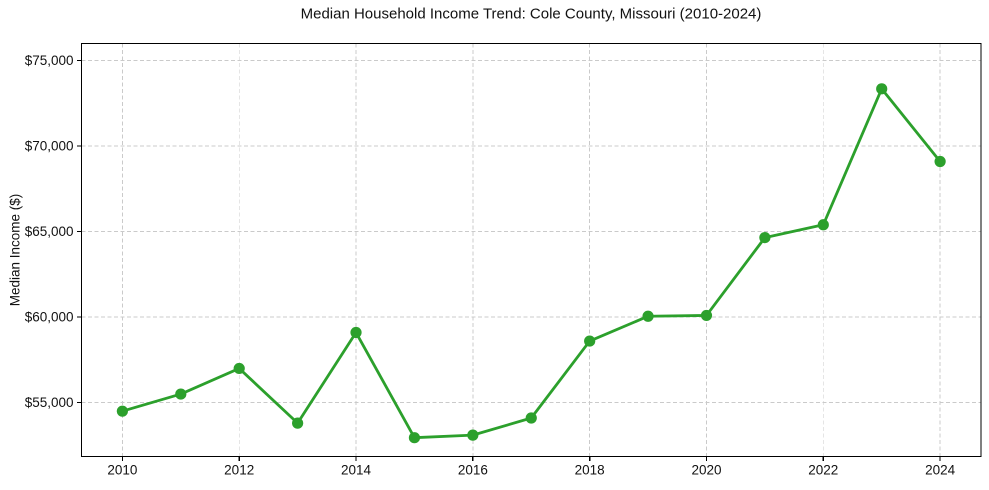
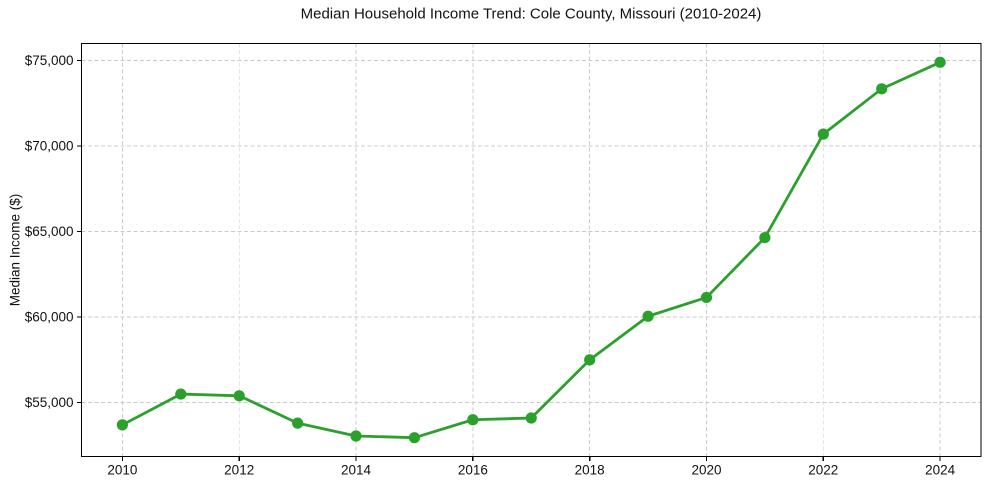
2010: $54500 -> $53700
2012: $57000 -> $55400
2014: $59100 -> $53000
2016: $53100 -> $54000
2018: $58600 -> $57500
2020: $60100 -> $61200
2022: $65400 -> $70700
2024: $69100 -> $74900
